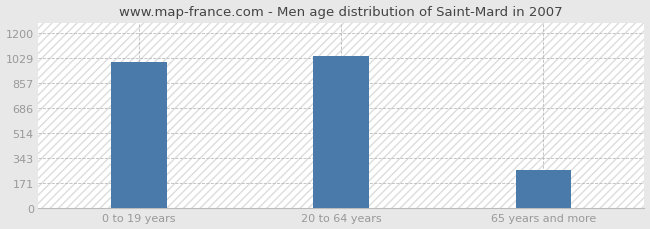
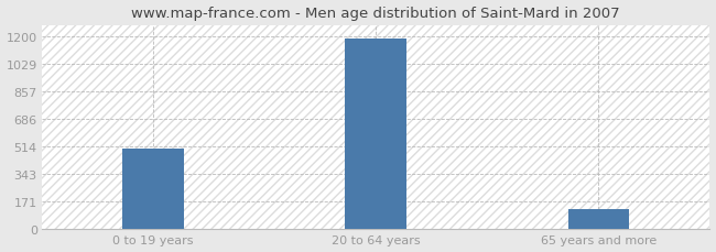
0 to 19 years: 1000 -> 500
20 to 64 years: 1040 -> 1190
65 years and more: 260 -> 120
